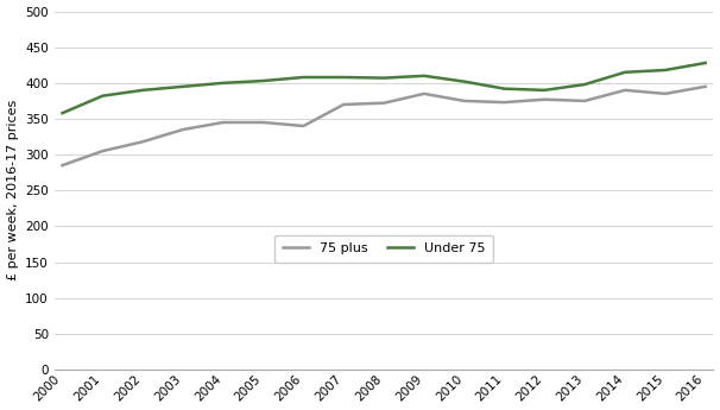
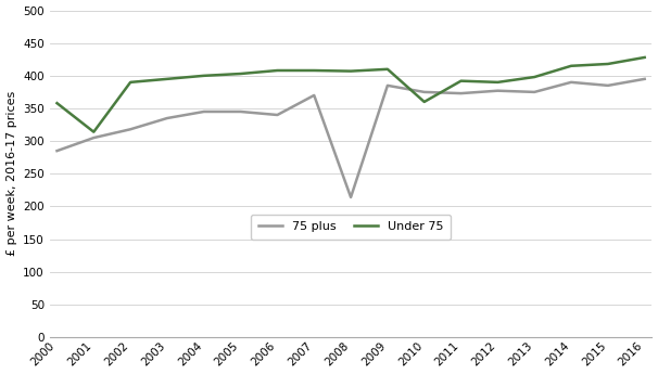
Under 75/2001: 382 -> 314
75 plus/2008: 372 -> 214
Under 75/2010: 402 -> 360
